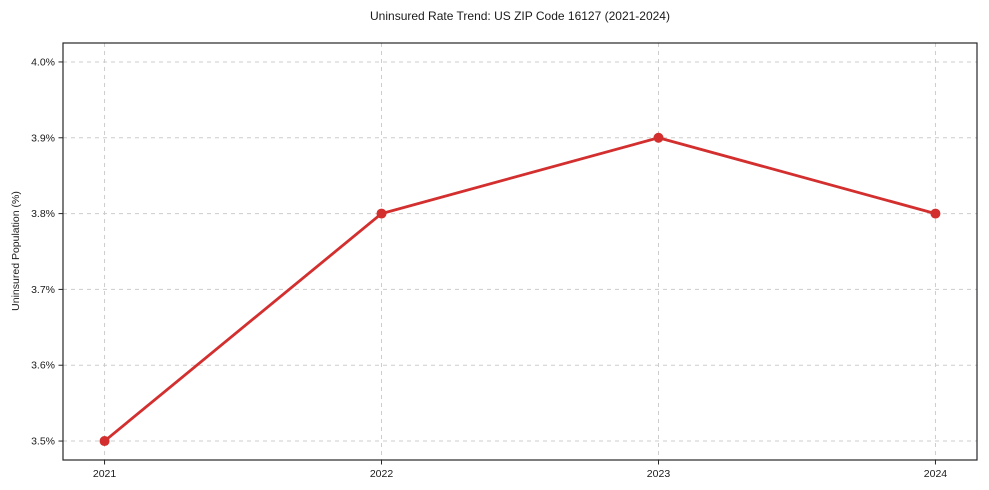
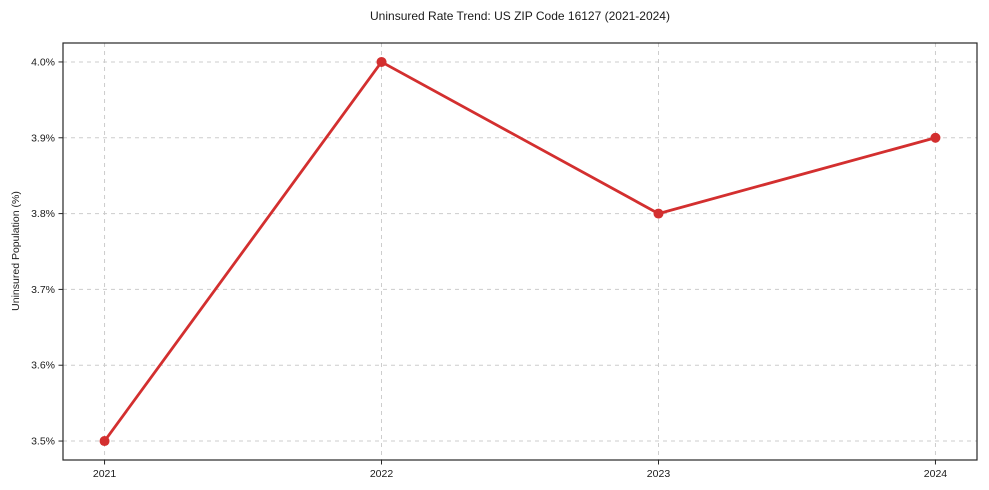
2022: 3.8% -> 4.0%
2023: 3.9% -> 3.8%
2024: 3.8% -> 3.9%
